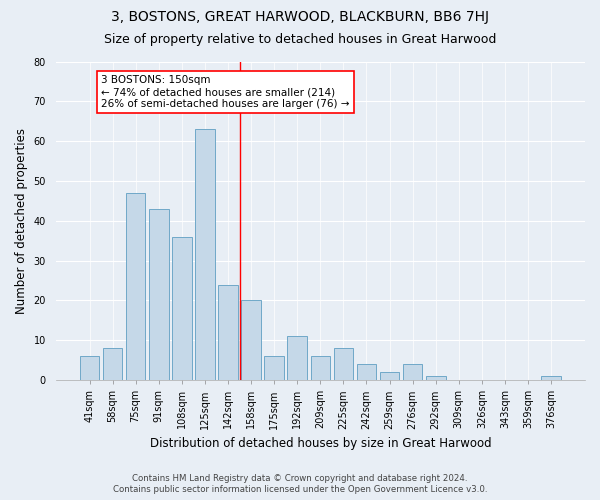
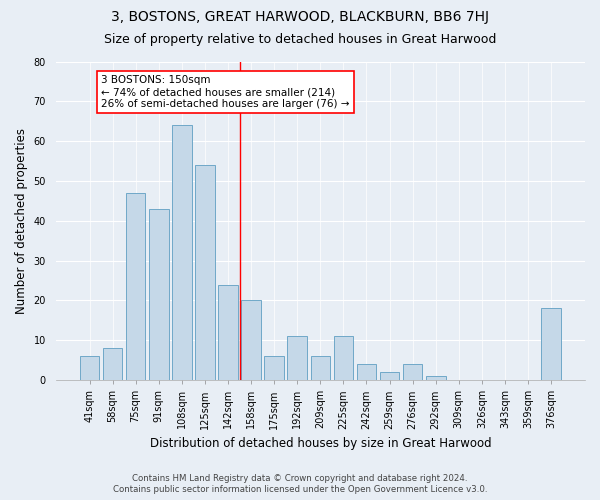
108sqm: 36 -> 64
125sqm: 63 -> 54
225sqm: 8 -> 11
376sqm: 1 -> 18
